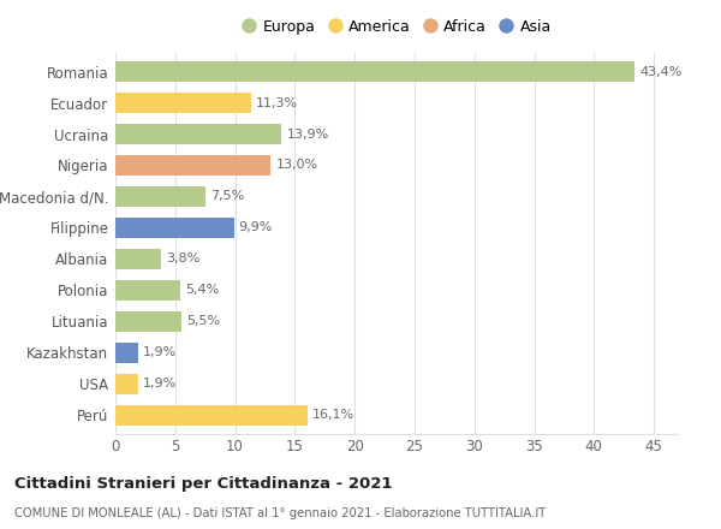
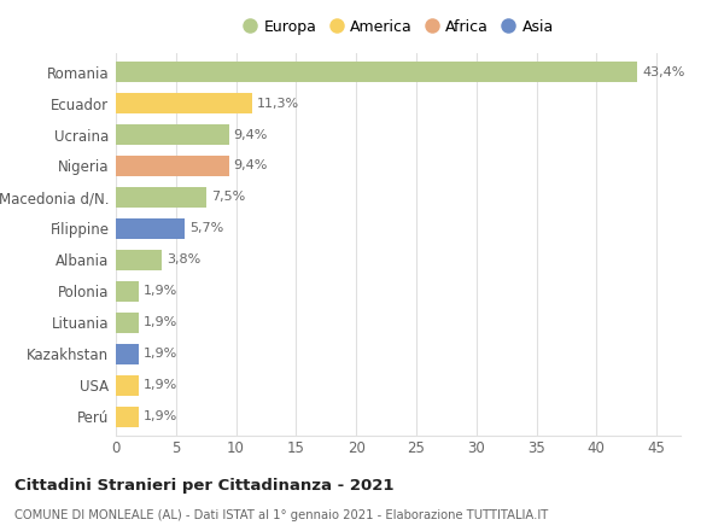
Ucraina: 13,9% -> 9,4%
Nigeria: 13,0% -> 9,4%
Filippine: 9,9% -> 5,7%
Polonia: 5,4% -> 1,9%
Lituania: 5,5% -> 1,9%
Perú: 16,1% -> 1,9%
